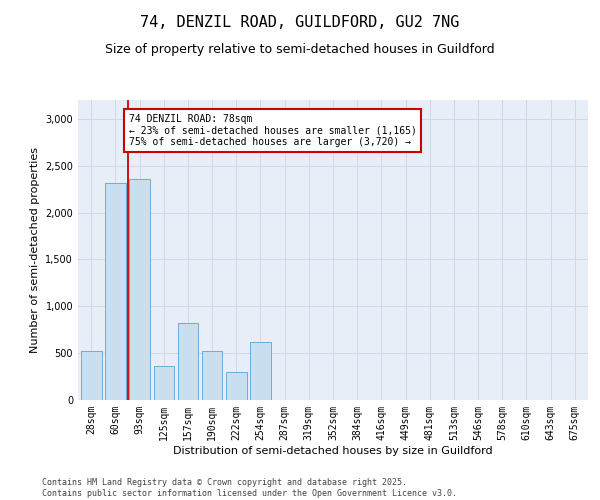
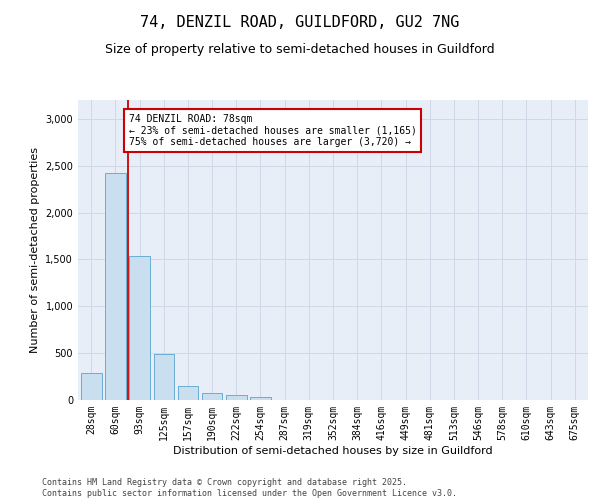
28sqm: 520 -> 290
60sqm: 2,320 -> 2,420
93sqm: 2,360 -> 1,540
125sqm: 360 -> 490
157sqm: 820 -> 150
190sqm: 520 -> 80
222sqm: 300 -> 50
254sqm: 620 -> 30
